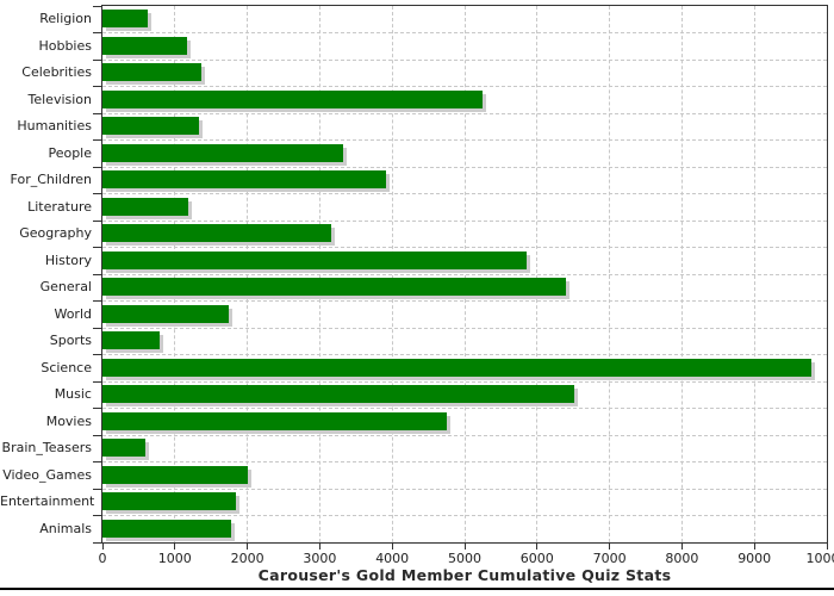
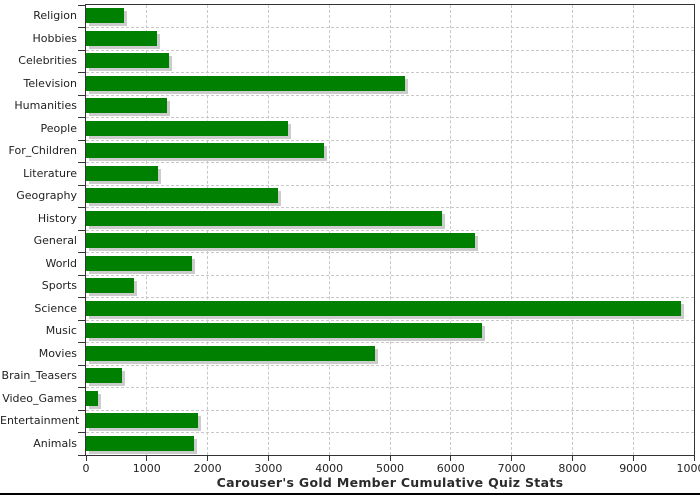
Video_Games: 2000 -> 200
